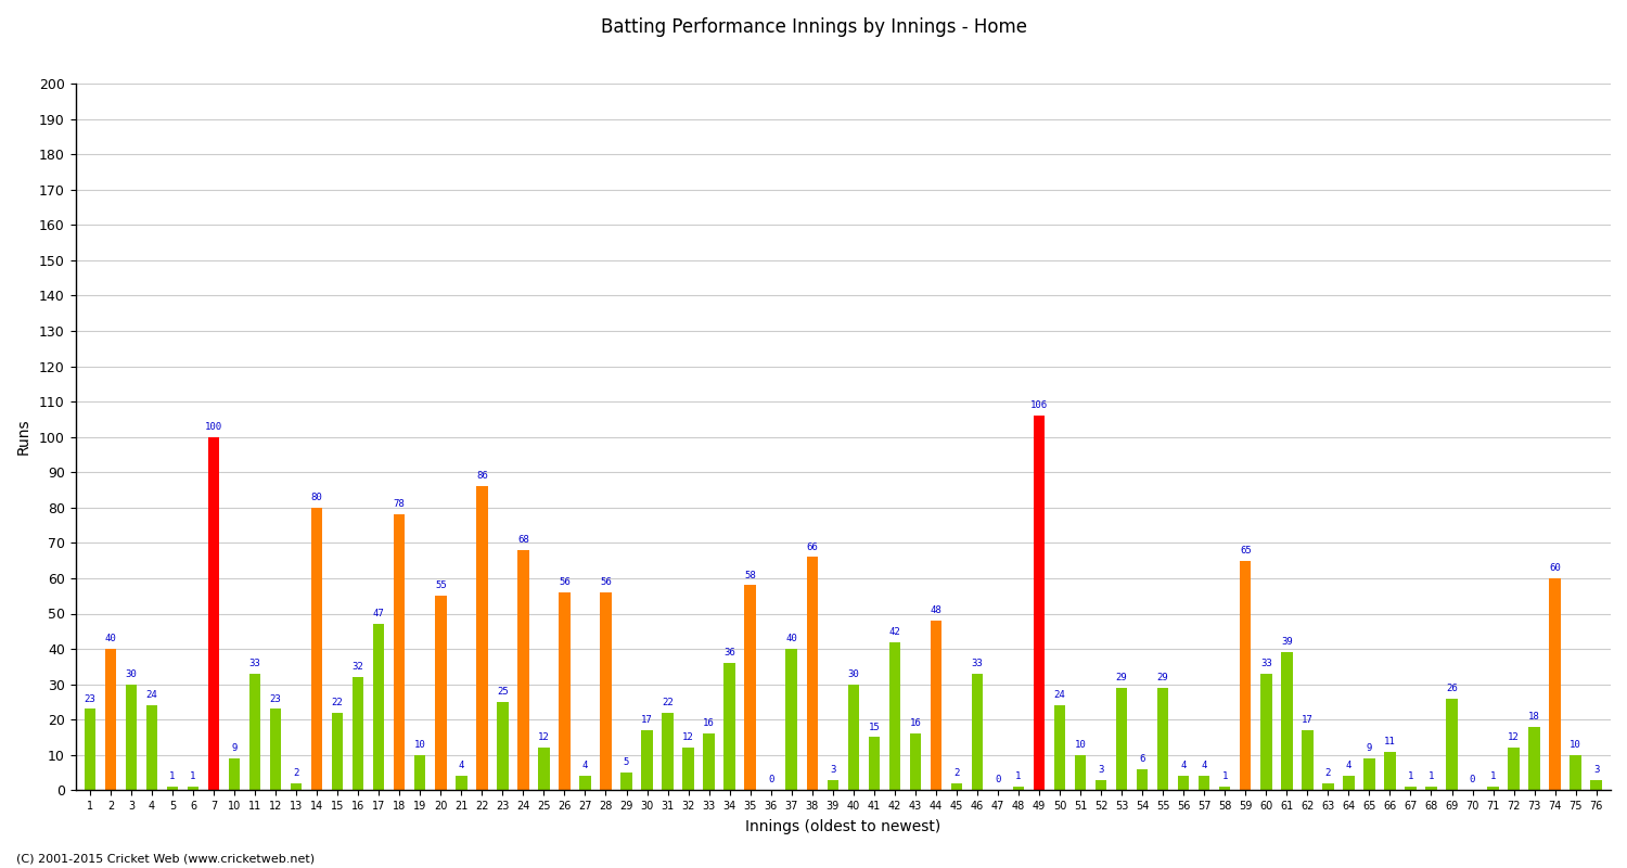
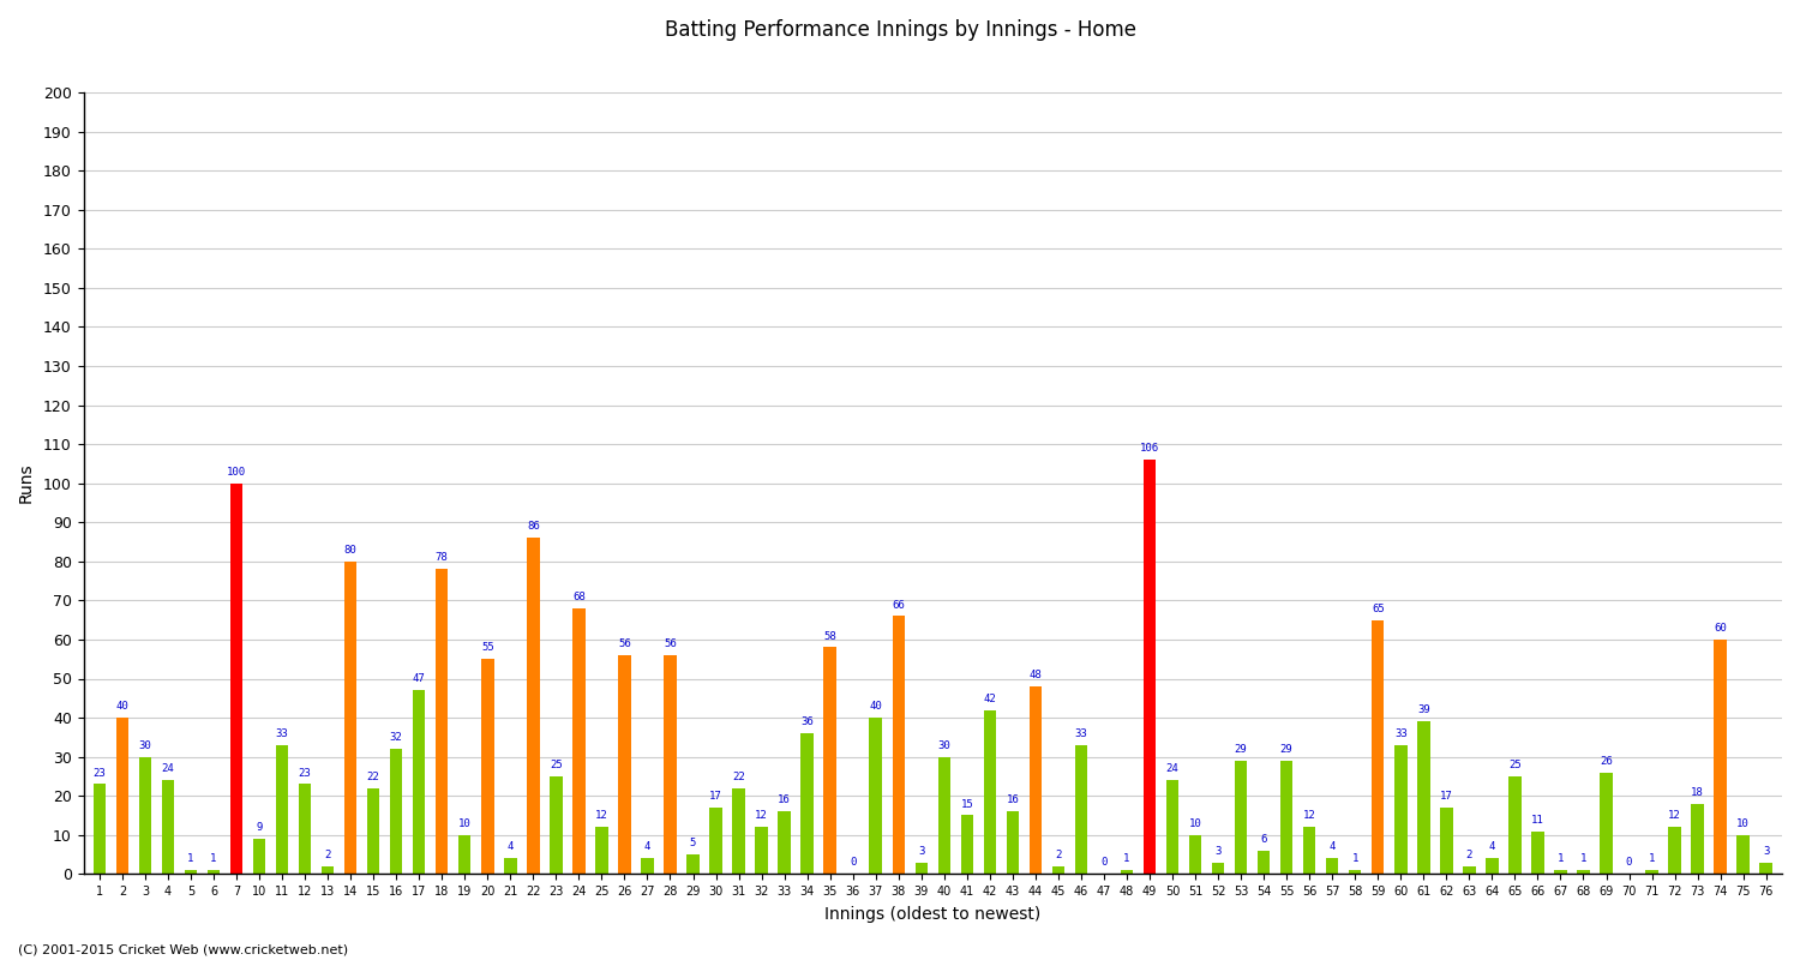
56: 4 -> 12
65: 9 -> 25
